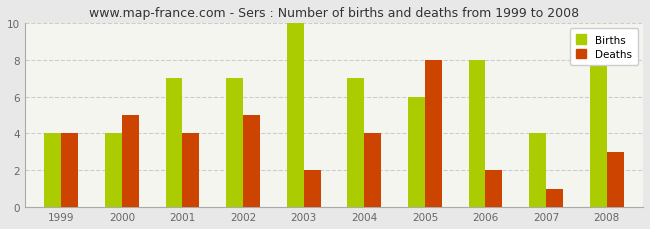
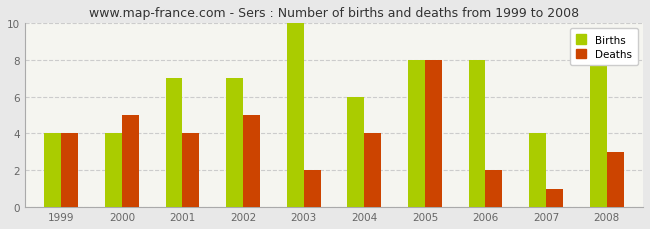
Births/2004: 7 -> 6
Births/2005: 6 -> 8
